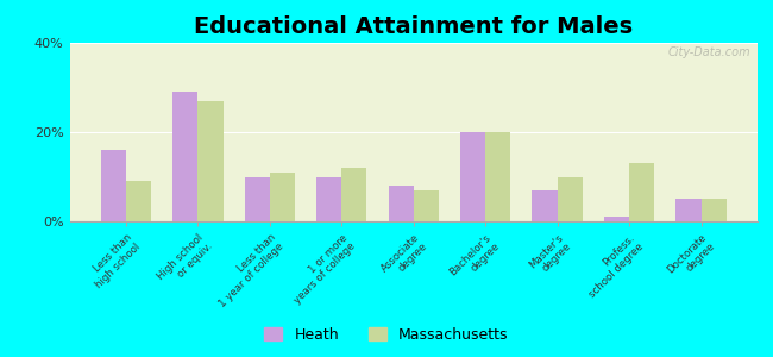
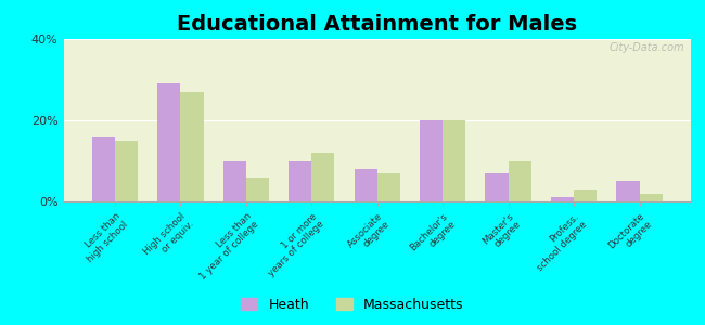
Massachusetts/Less than high school: 9% -> 15%
Massachusetts/Less than 1 year of college: 11% -> 6%
Massachusetts/Profess. school degree: 13% -> 3%
Massachusetts/Doctorate degree: 5% -> 2%
